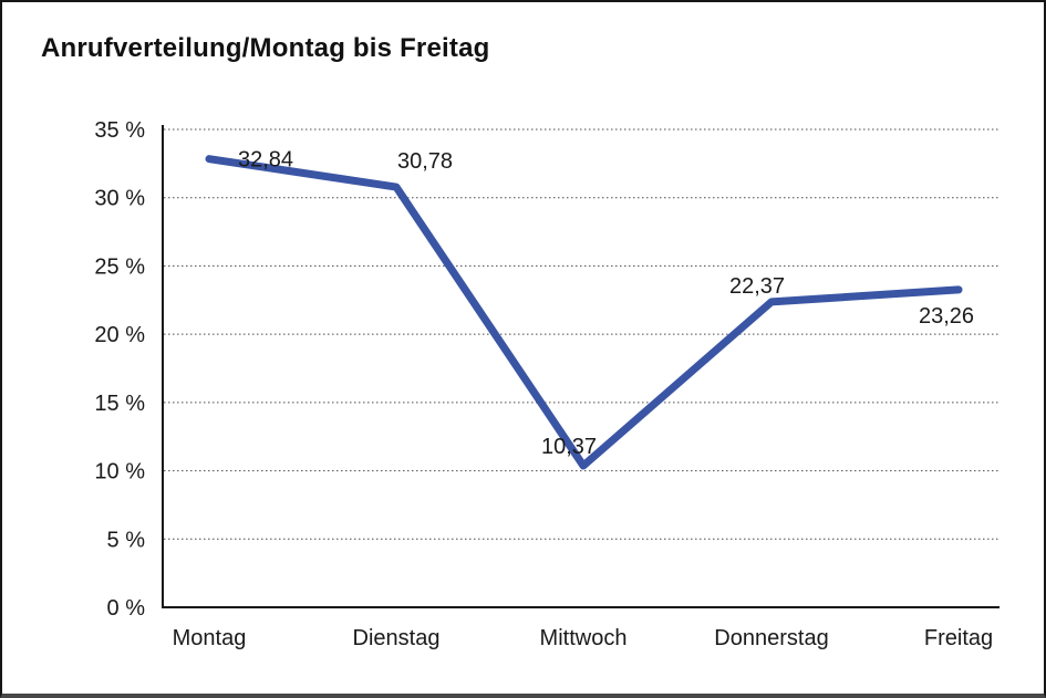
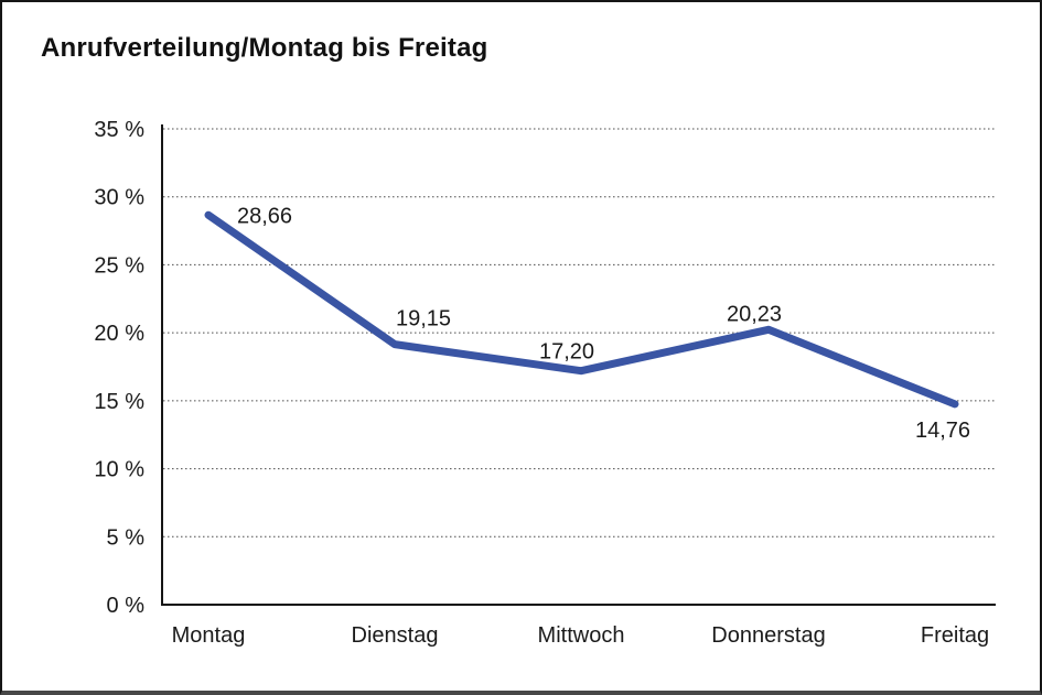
Montag: 32,84 -> 28,66
Dienstag: 30,78 -> 19,15
Mittwoch: 10,37 -> 17,20
Donnerstag: 22,37 -> 20,23
Freitag: 23,26 -> 14,76
